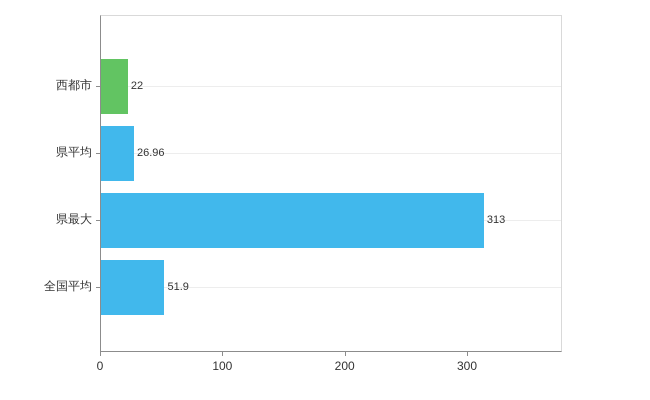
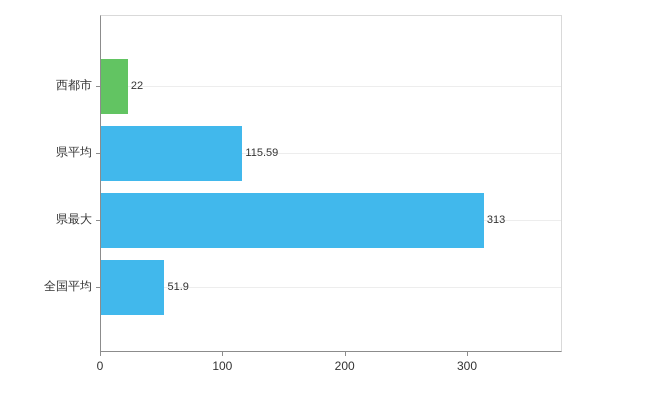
県平均: 26.96 -> 115.59
